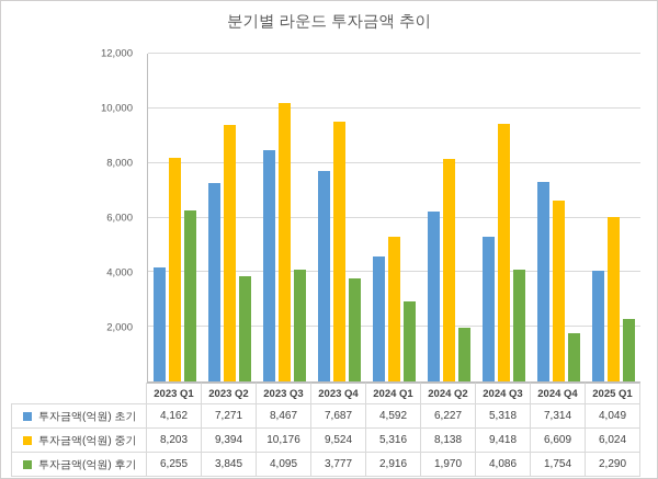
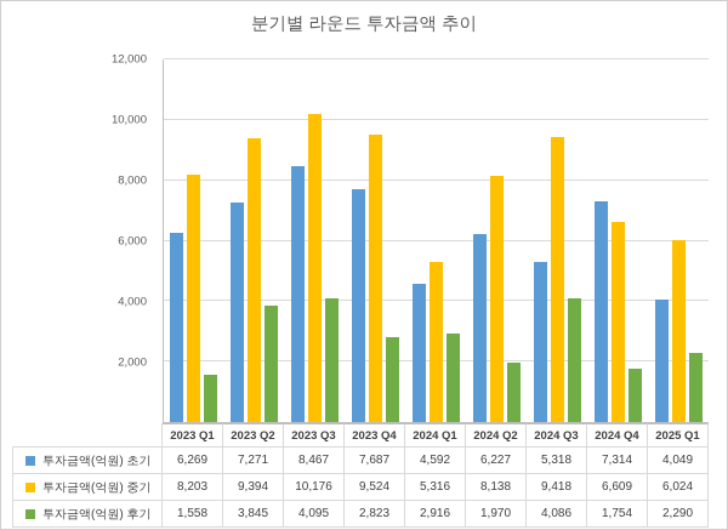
투자금액(억원) 초기/2023 Q1: 4,162 -> 6,269
투자금액(억원) 후기/2023 Q1: 6,255 -> 1,558
투자금액(억원) 후기/2023 Q4: 3,777 -> 2,823
